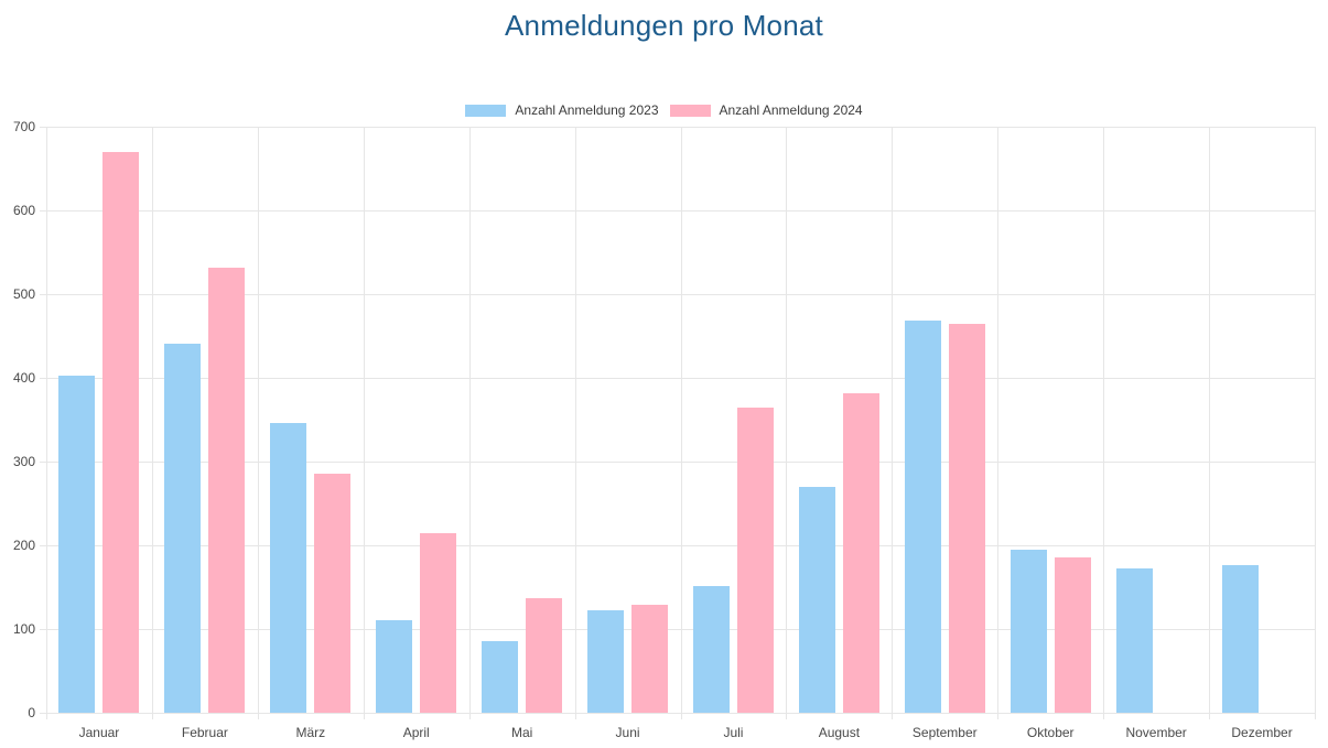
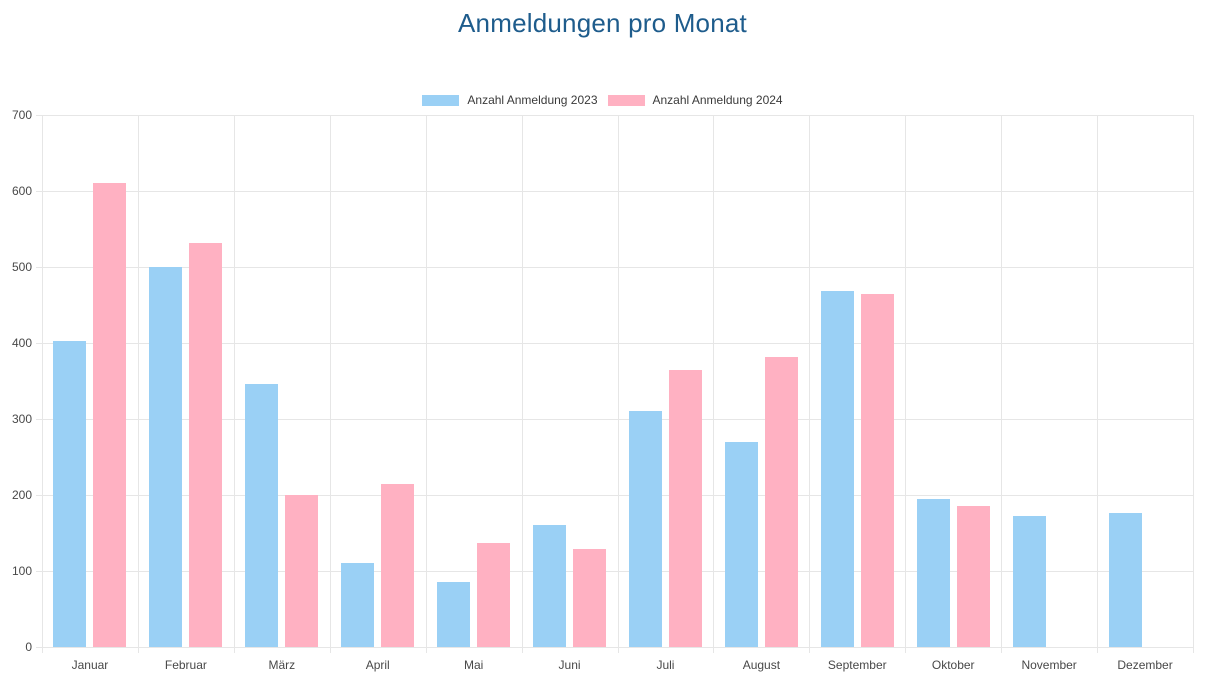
Anzahl Anmeldung 2024/Januar: 670 -> 610
Anzahl Anmeldung 2023/Februar: 440 -> 500
Anzahl Anmeldung 2024/März: 290 -> 200
Anzahl Anmeldung 2023/Juni: 120 -> 160
Anzahl Anmeldung 2023/Juli: 150 -> 310
